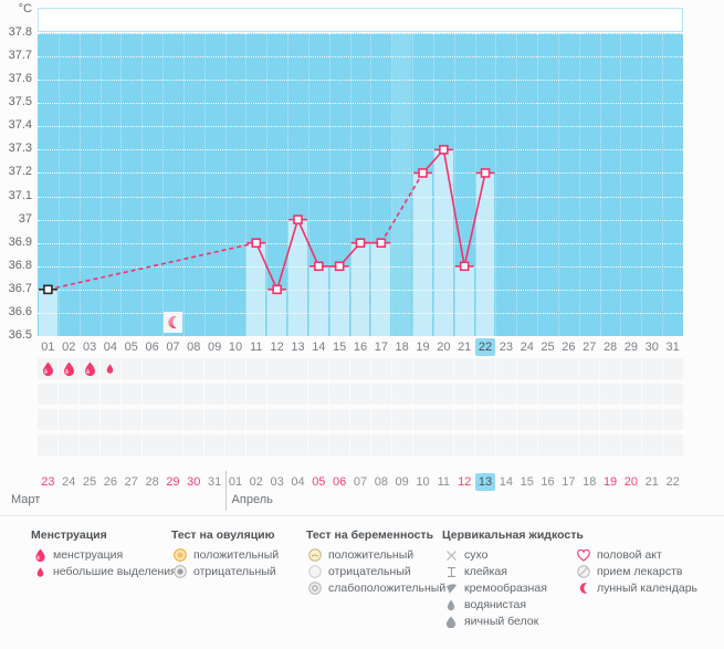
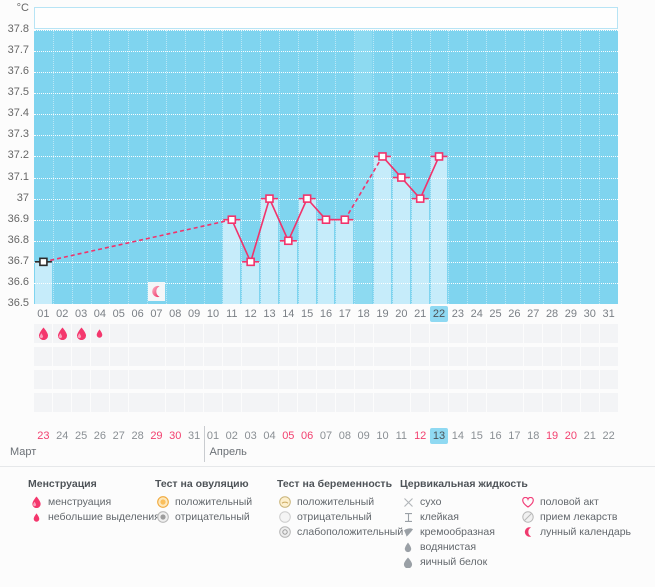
15: 36.8 -> 37.0
20: 37.3 -> 37.1
21: 36.8 -> 37.0
